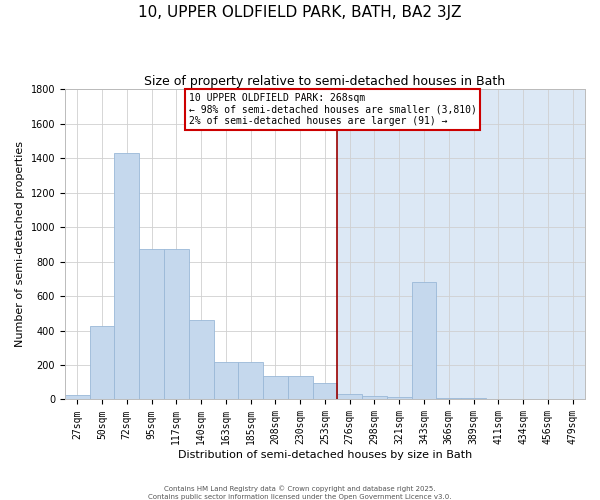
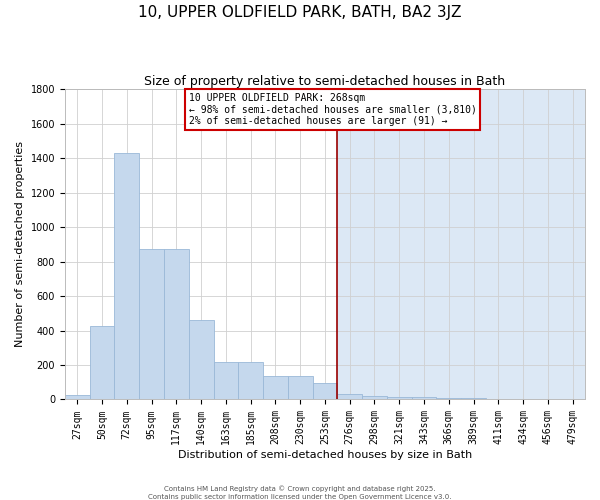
343sqm: 680 -> 10
